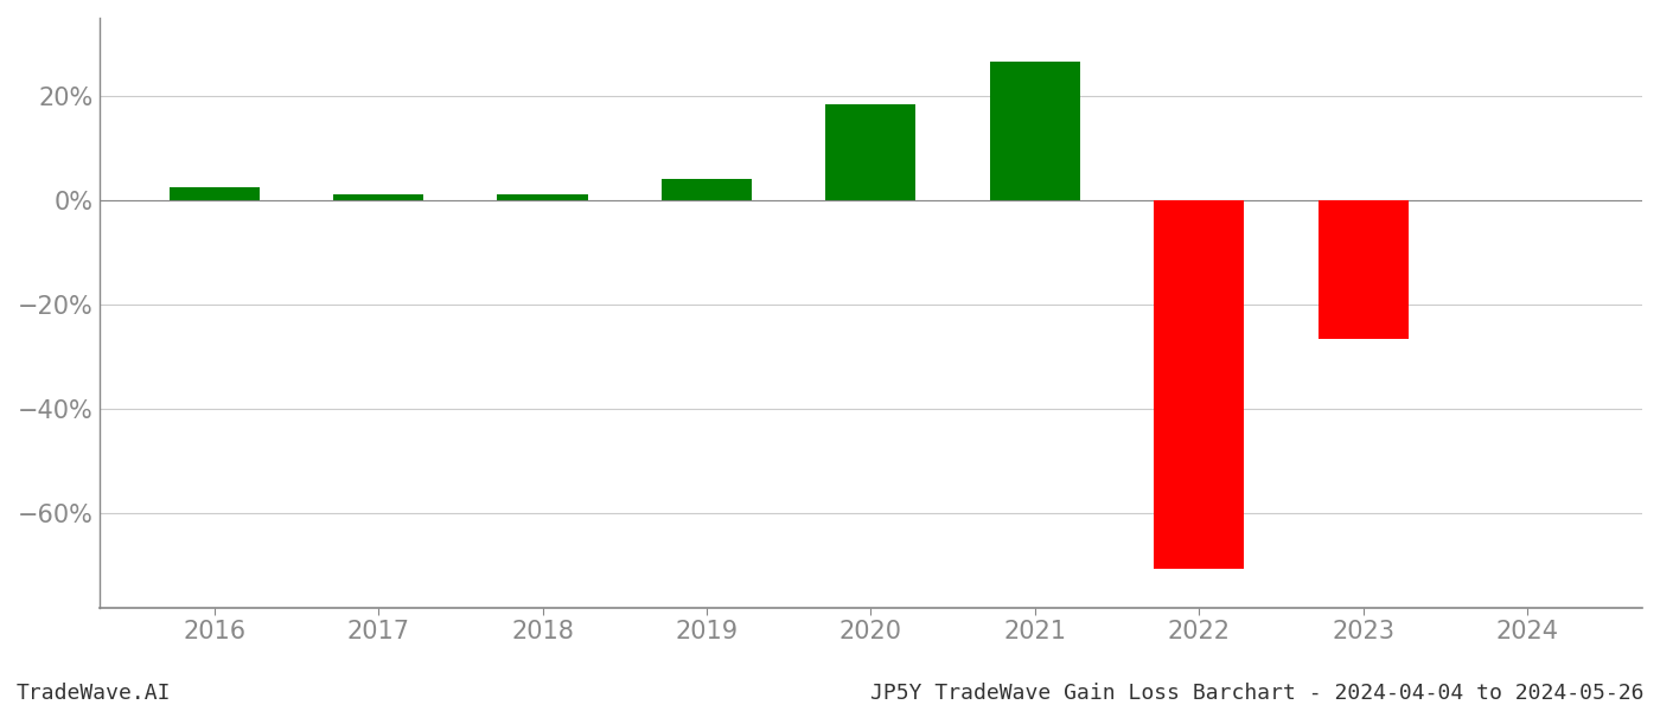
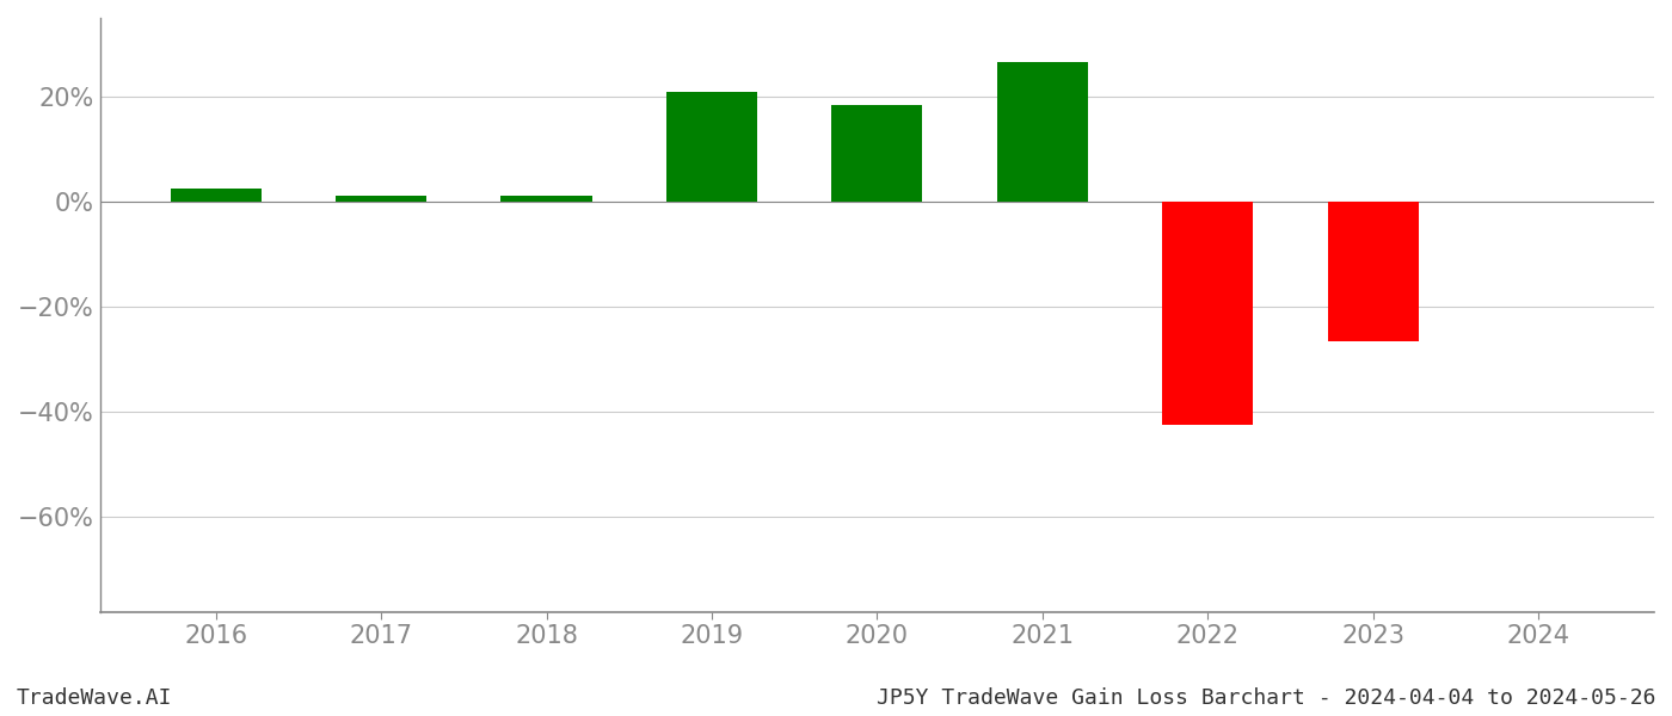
2019: 4.2% -> 21.0%
2022: -70.5% -> -42.5%
